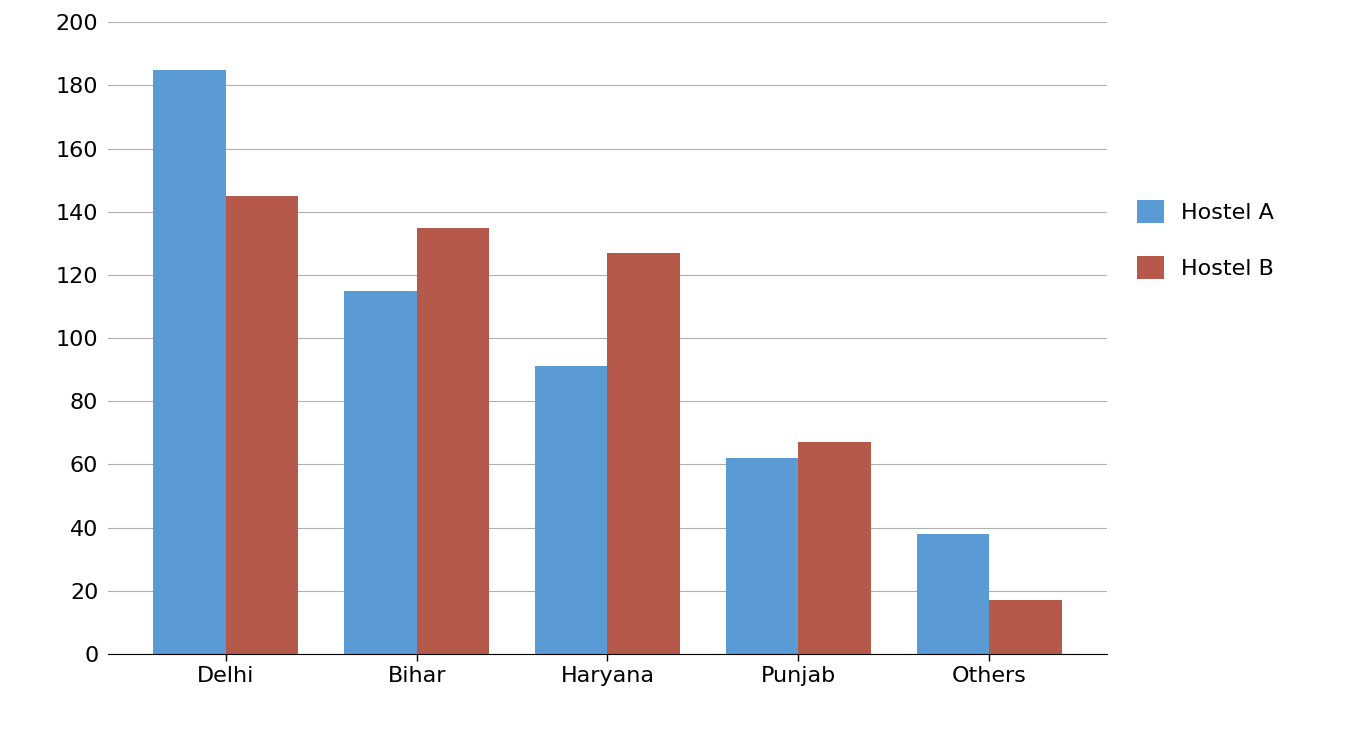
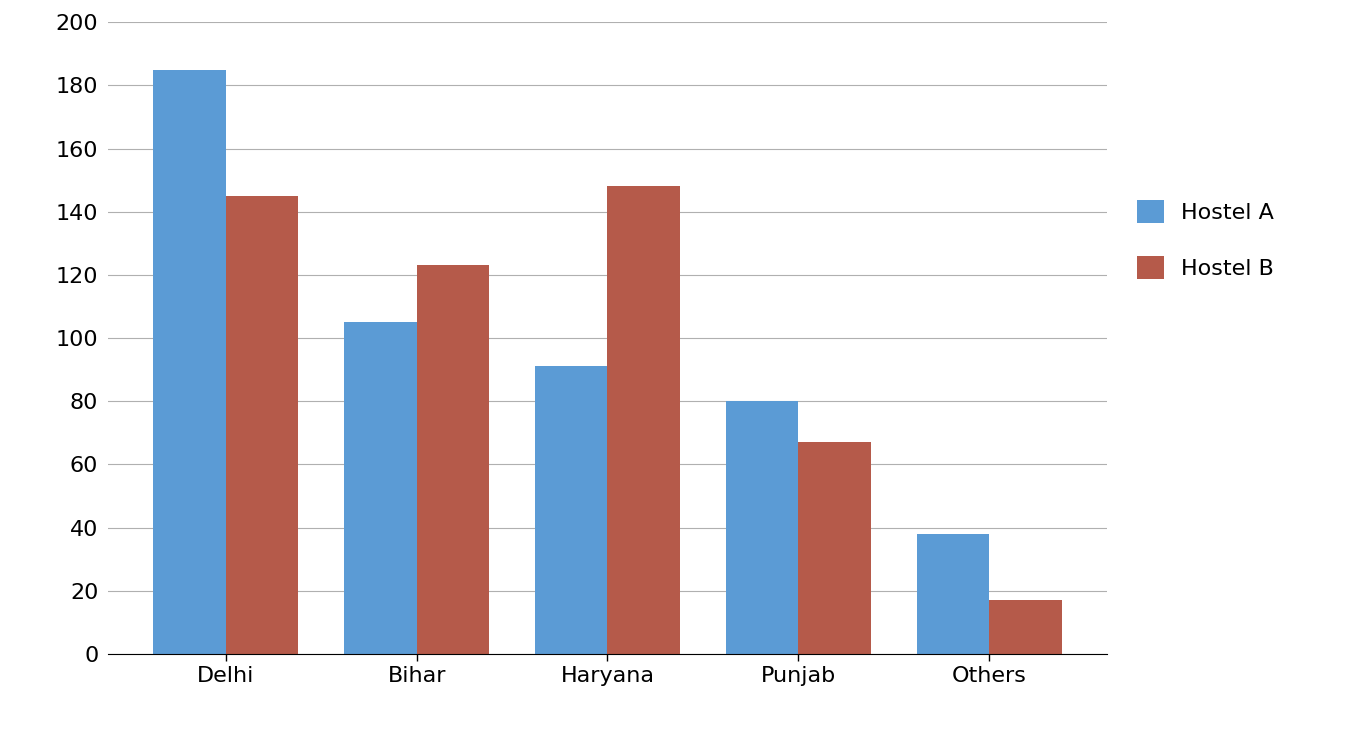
Hostel A/Bihar: 115 -> 105
Hostel B/Bihar: 135 -> 123
Hostel B/Haryana: 127 -> 148
Hostel A/Punjab: 62 -> 80
